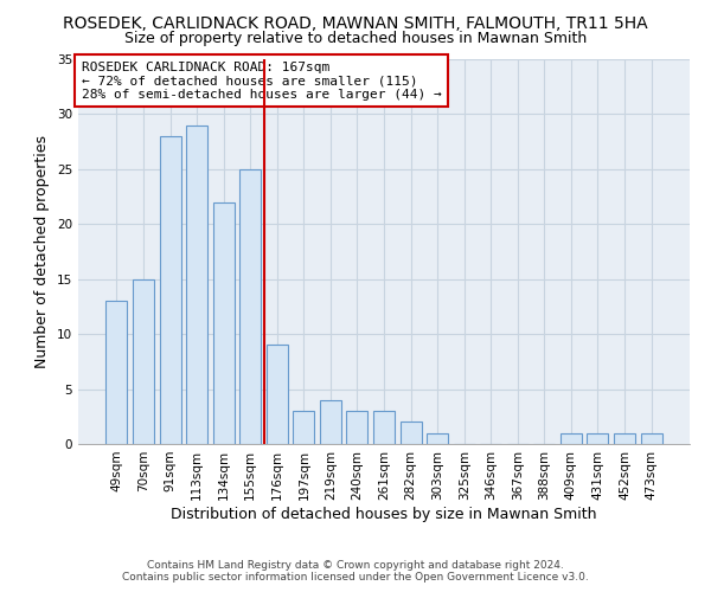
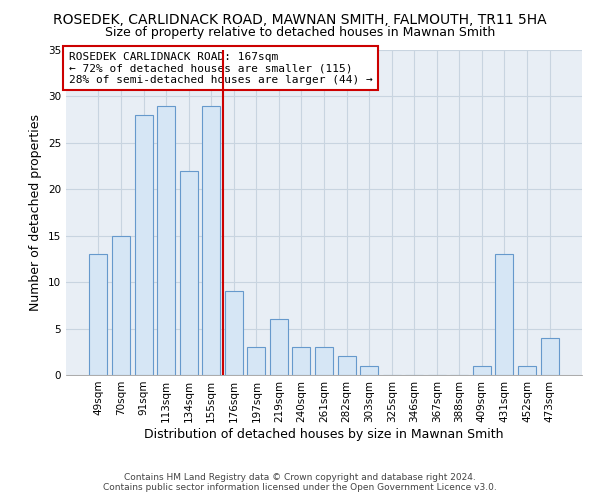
155sqm: 25 -> 29
219sqm: 4 -> 6
431sqm: 1 -> 13
473sqm: 1 -> 4
